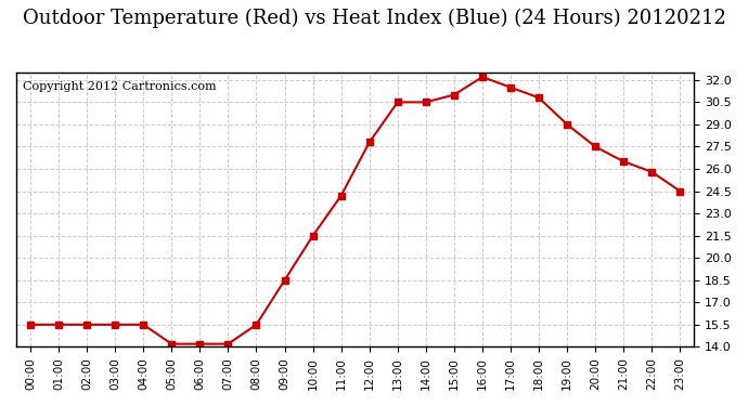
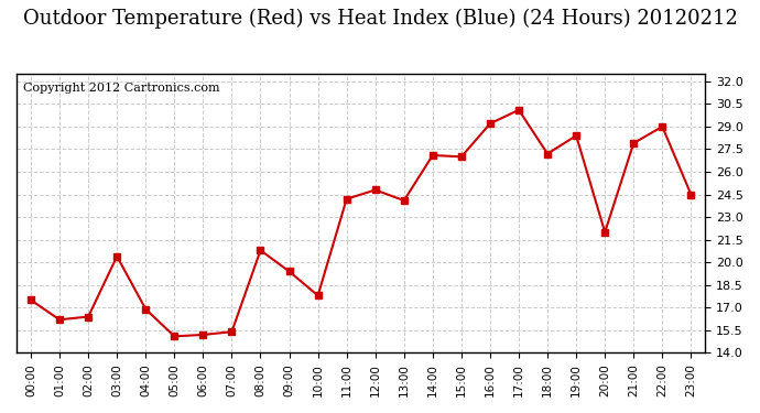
00:00: 15.5 -> 17.5
01:00: 15.5 -> 16.2
02:00: 15.5 -> 16.4
03:00: 15.5 -> 20.4
04:00: 15.5 -> 16.9
05:00: 14.2 -> 15.1
06:00: 14.2 -> 15.2
07:00: 14.2 -> 15.4
08:00: 15.5 -> 20.8
09:00: 18.5 -> 19.4
10:00: 21.5 -> 17.8
12:00: 27.8 -> 24.8
13:00: 30.5 -> 24.1
14:00: 30.5 -> 27.1
15:00: 31.0 -> 27.0
16:00: 32.2 -> 29.2
17:00: 31.5 -> 30.1
18:00: 30.8 -> 27.2
19:00: 29.0 -> 28.4
20:00: 27.5 -> 22.0
21:00: 26.5 -> 27.9
22:00: 25.8 -> 29.0
